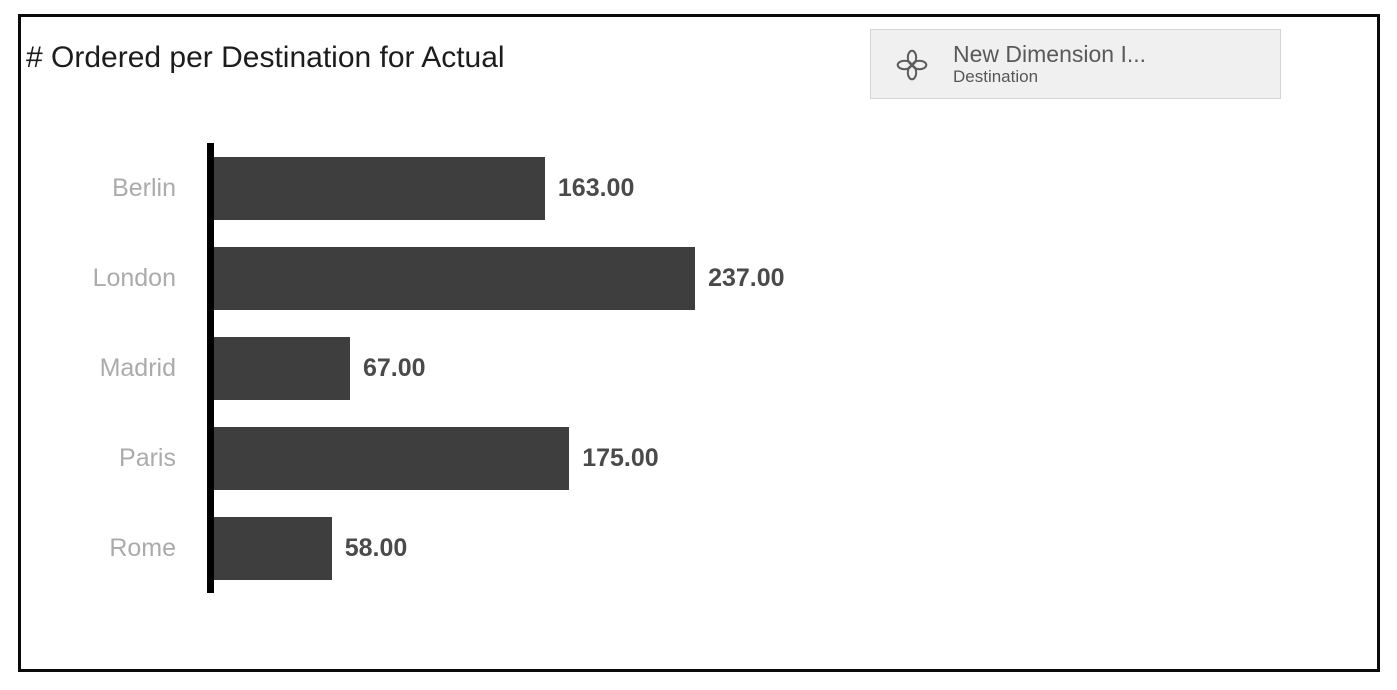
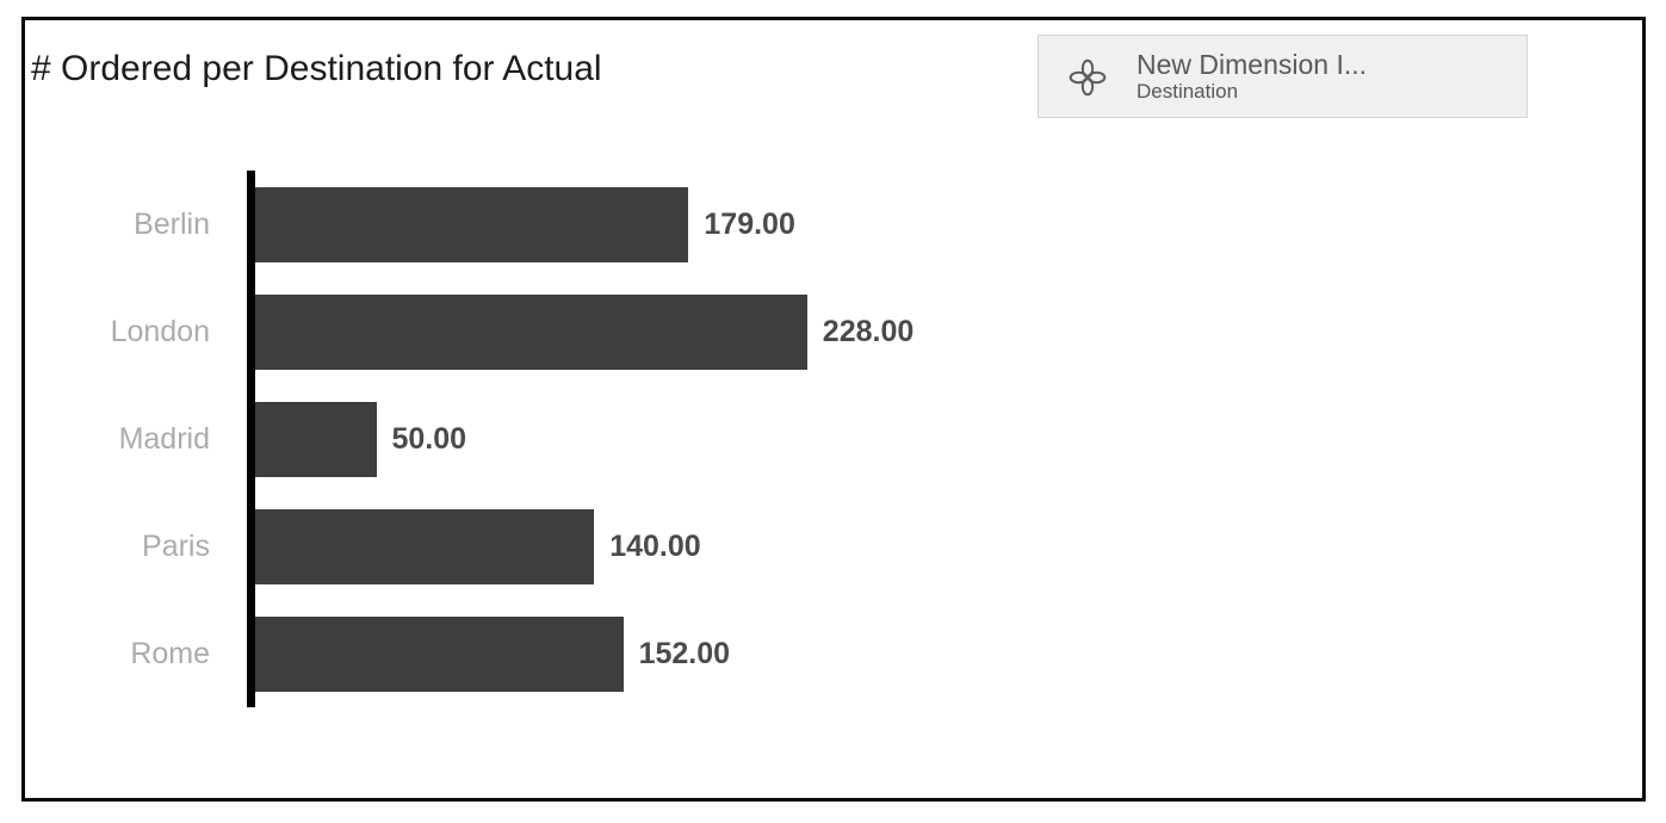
Berlin: 163.00 -> 179.00
London: 237.00 -> 228.00
Madrid: 67.00 -> 50.00
Paris: 175.00 -> 140.00
Rome: 58.00 -> 152.00
